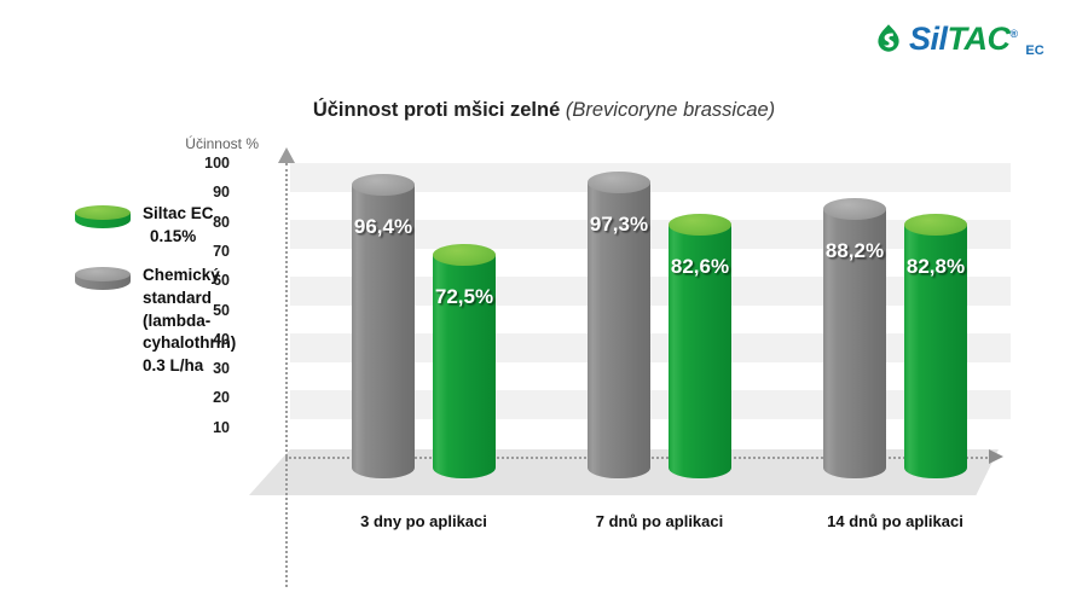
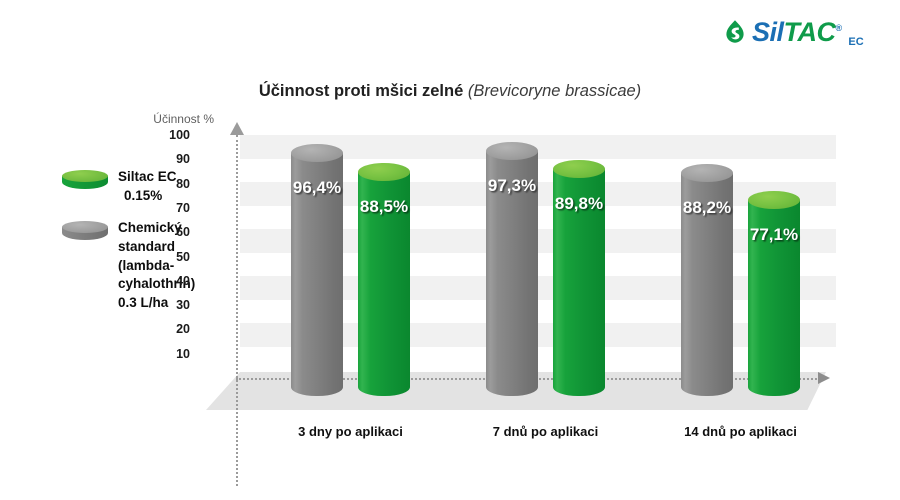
Siltac EC 0.15%/3 dny po aplikaci: 72,5% -> 88,5%
Siltac EC 0.15%/7 dnů po aplikaci: 82,6% -> 89,8%
Siltac EC 0.15%/14 dnů po aplikaci: 82,8% -> 77,1%
